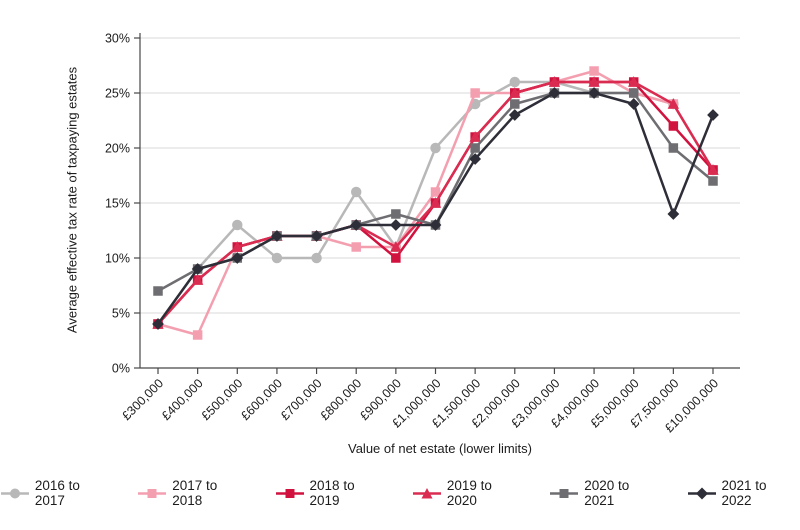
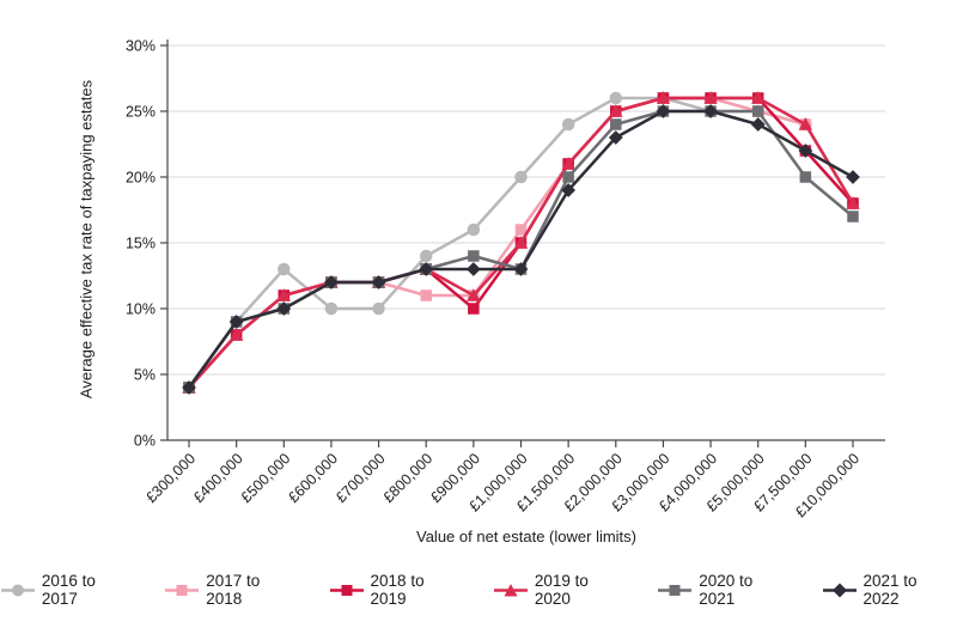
2020 to 2021/£300,000: 7% -> 4%
2017 to 2018/£400,000: 3% -> 8%
2016 to 2017/£800,000: 16% -> 14%
2016 to 2017/£900,000: 11% -> 16%
2017 to 2018/£1,500,000: 25% -> 21%
2017 to 2018/£4,000,000: 27% -> 26%
2021 to 2022/£7,500,000: 14% -> 22%
2021 to 2022/£10,000,000: 23% -> 20%
